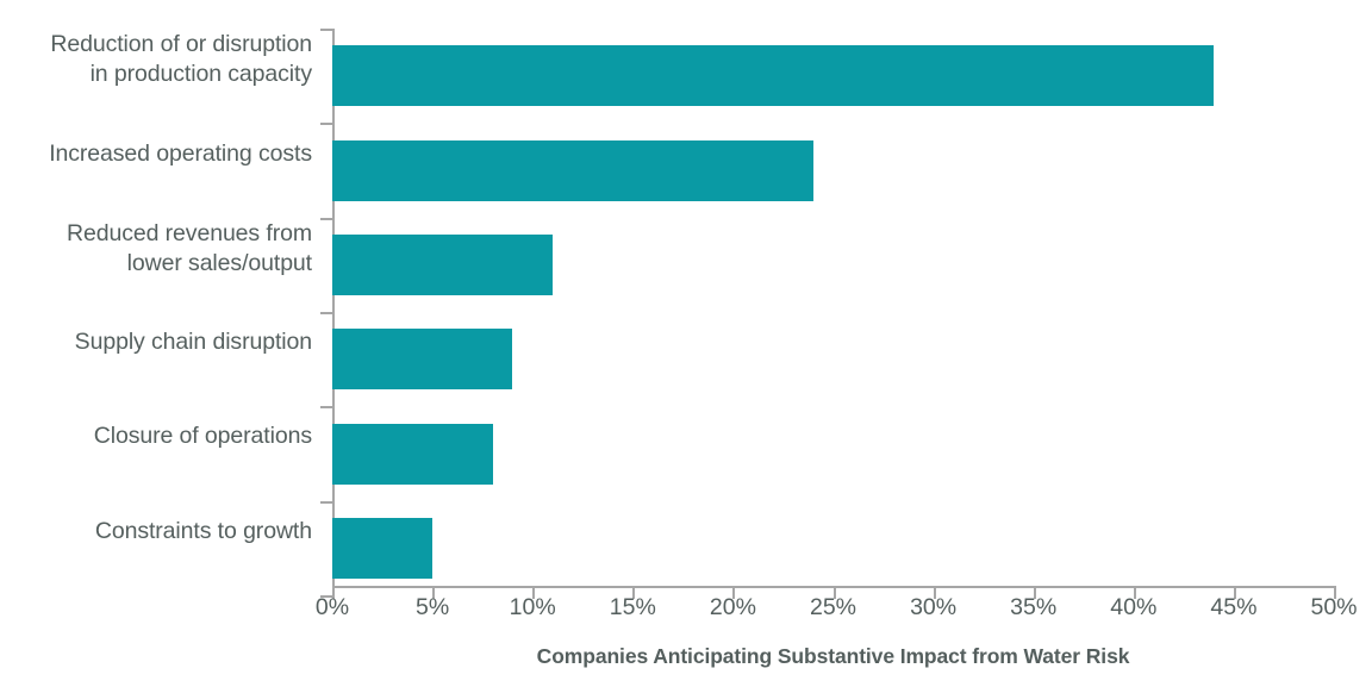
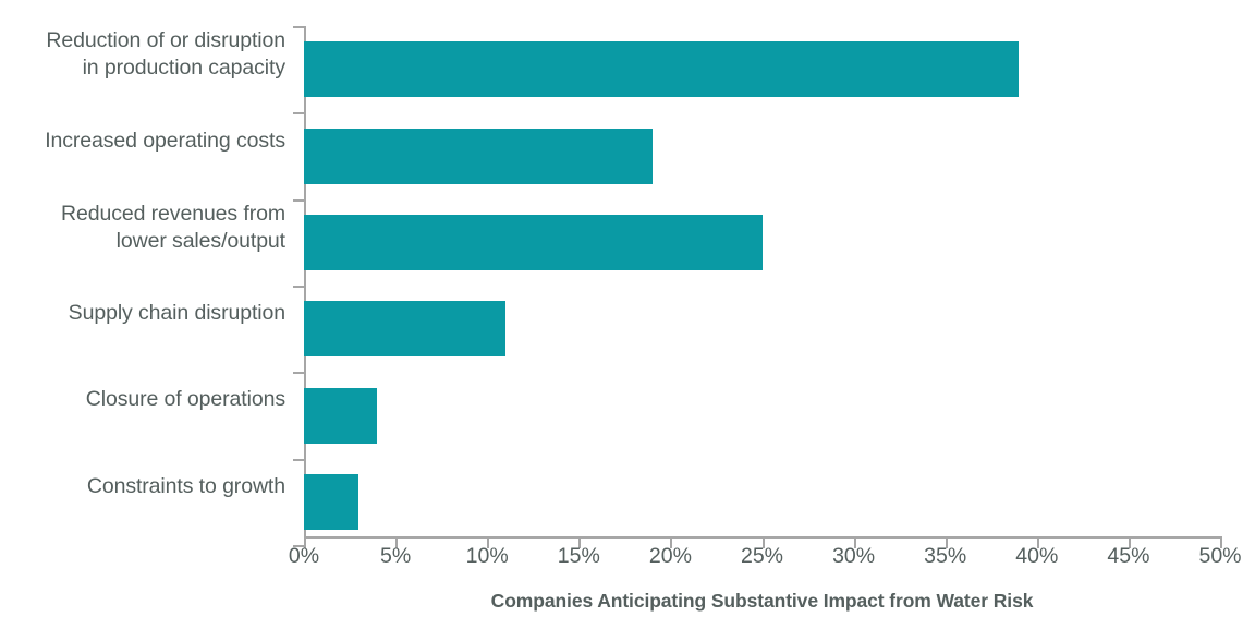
Reduction of or disruption in production capacity: 44% -> 39%
Increased operating costs: 24% -> 19%
Reduced revenues from lower sales/output: 11% -> 25%
Supply chain disruption: 9% -> 11%
Closure of operations: 8% -> 4%
Constraints to growth: 5% -> 3%
